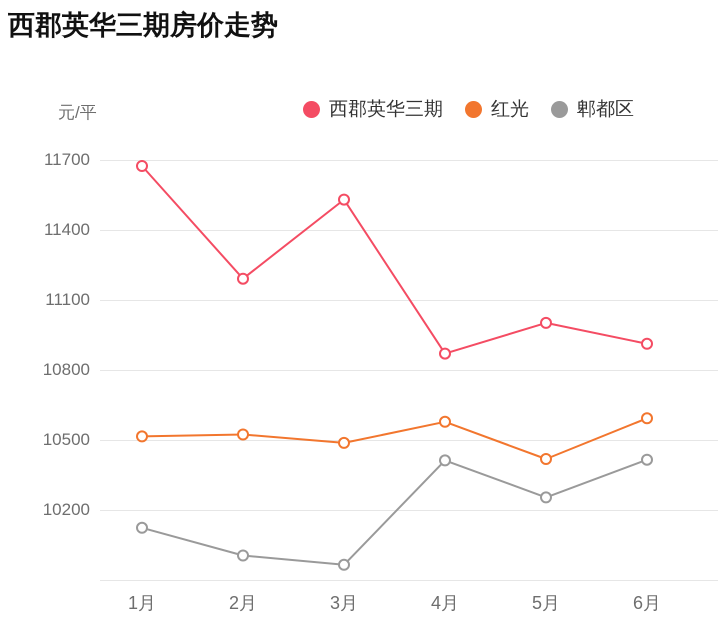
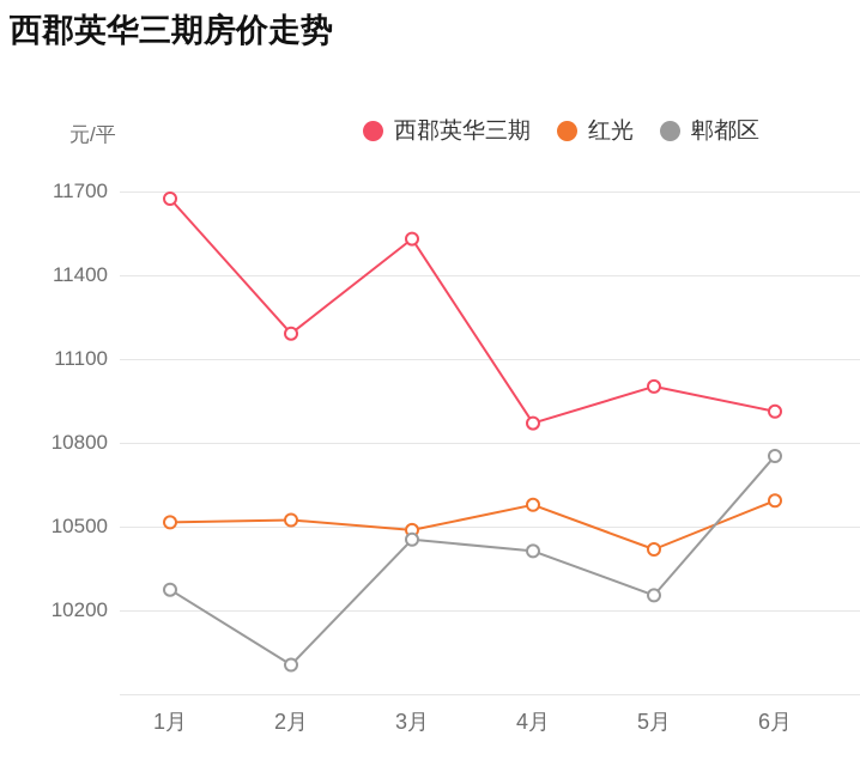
郫都区/1月: 10120 -> 10270
郫都区/3月: 9960 -> 10450
郫都区/6月: 10410 -> 10750
